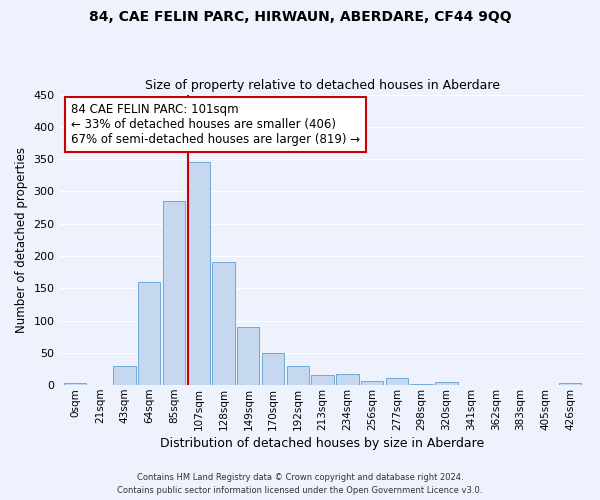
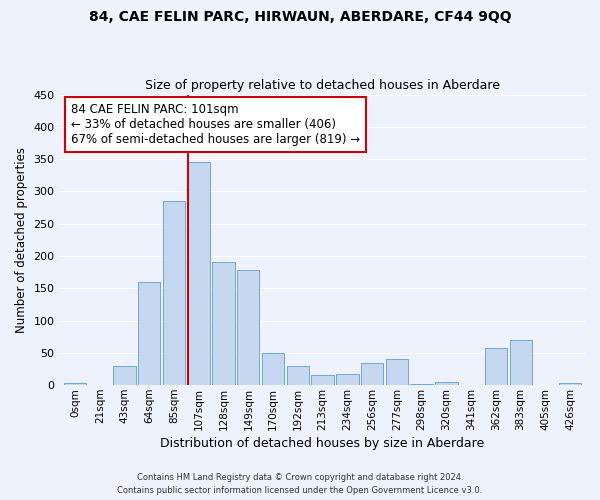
149sqm: 90 -> 178
256sqm: 6 -> 34
277sqm: 11 -> 40
362sqm: 1 -> 58
383sqm: 1 -> 70
